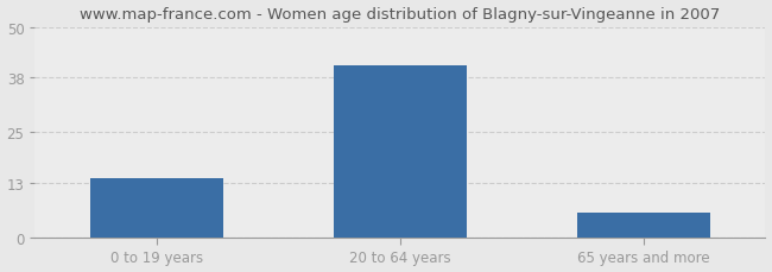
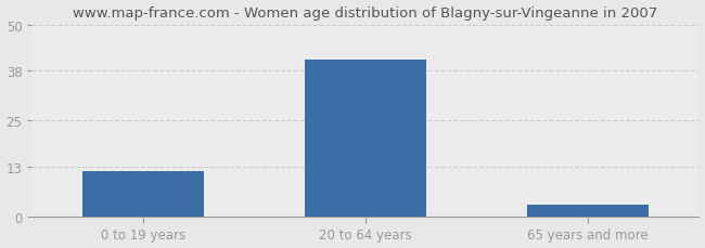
0 to 19 years: 14 -> 12
65 years and more: 6 -> 3
